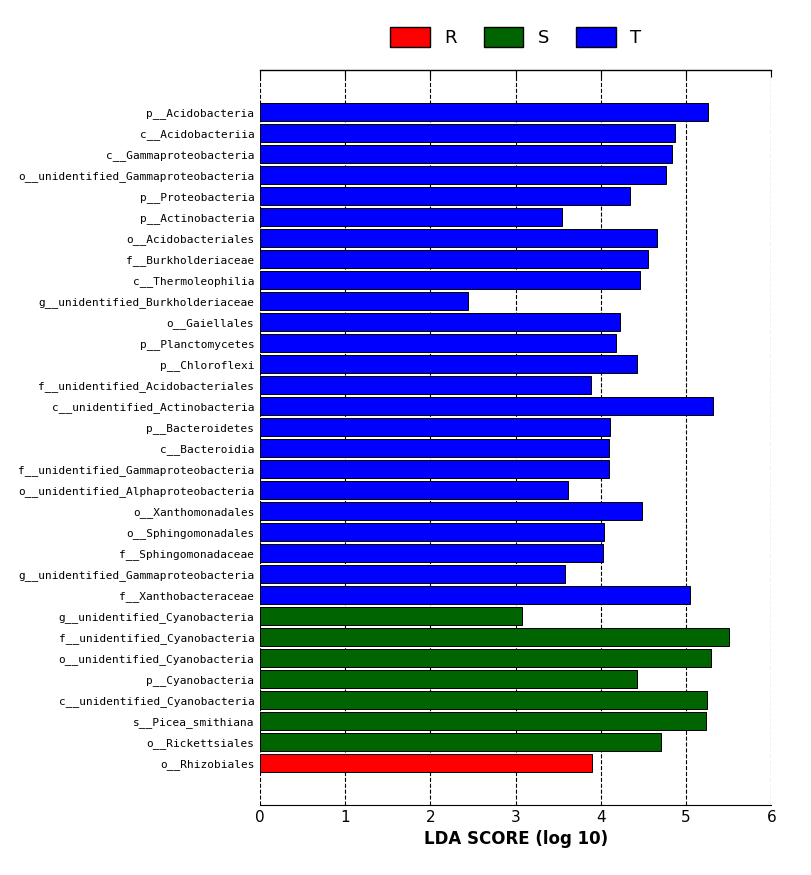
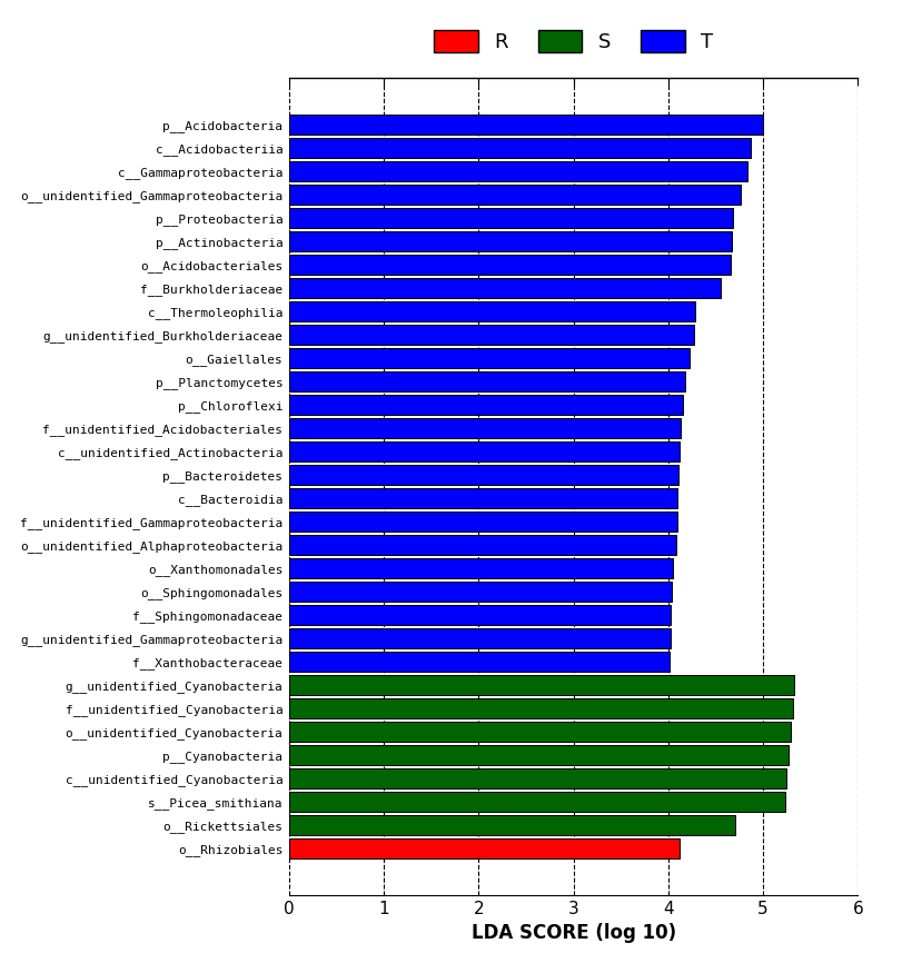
p__Acidobacteria: 5.26 -> 5.00
p__Proteobacteria: 4.34 -> 4.68
p__Actinobacteria: 3.54 -> 4.67
c__Thermoleophilia: 4.46 -> 4.28
g__unidentified_Burkholderiaceae: 2.44 -> 4.27
p__Chloroflexi: 4.42 -> 4.15
f__unidentified_Acidobacteriales: 3.88 -> 4.13
c__unidentified_Actinobacteria: 5.32 -> 4.12
o__unidentified_Alphaproteobacteria: 3.62 -> 4.08
o__Xanthomonadales: 4.48 -> 4.05
g__unidentified_Gammaproteobacteria: 3.58 -> 4.02
f__Xanthobacteraceae: 5.04 -> 4.01
g__unidentified_Cyanobacteria: 3.08 -> 5.33
f__unidentified_Cyanobacteria: 5.50 -> 5.31
p__Cyanobacteria: 4.42 -> 5.27
o__Rhizobiales: 3.90 -> 4.12
